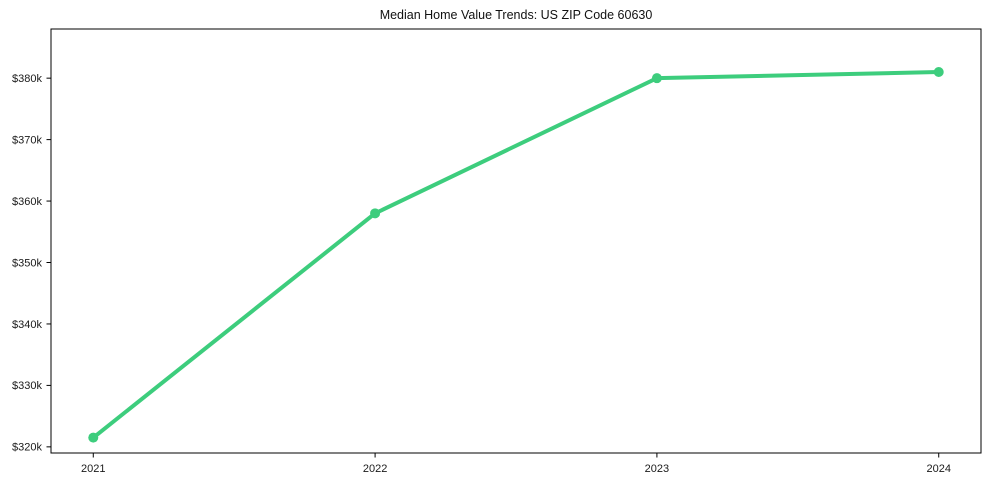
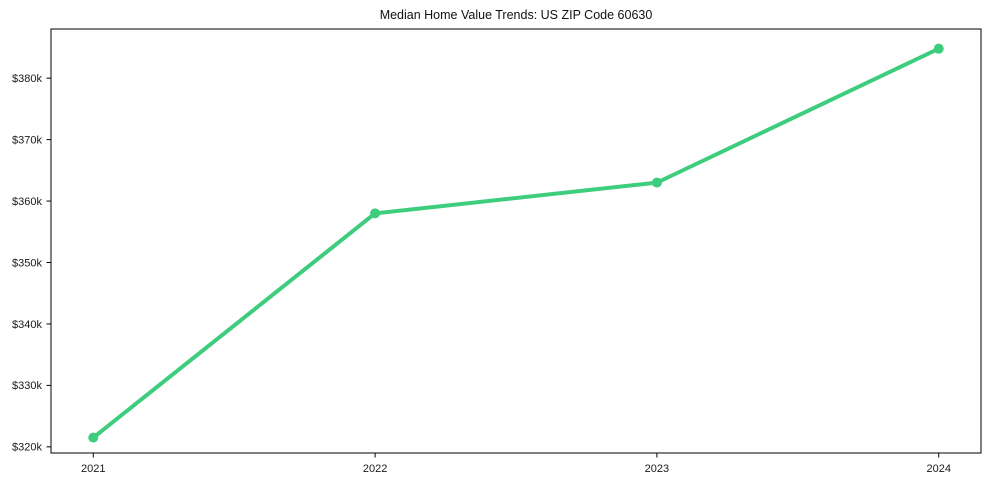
2023: $380k -> $363k
2024: $381k -> $385k
